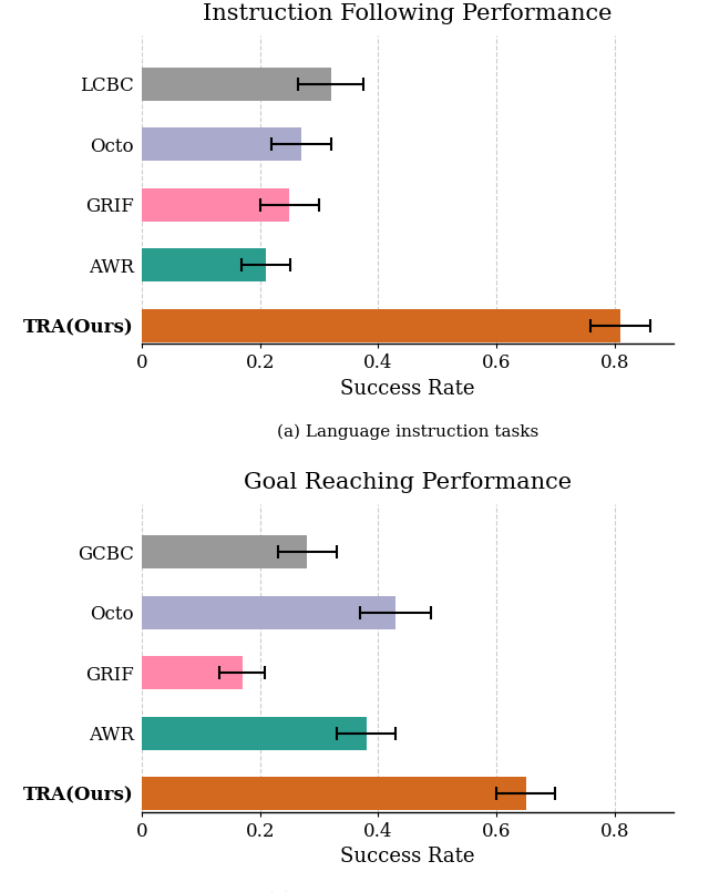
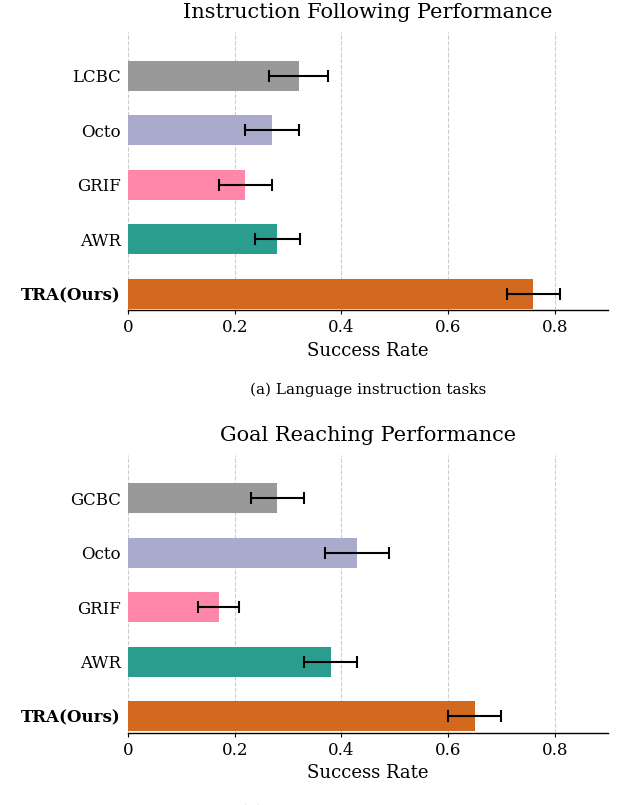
Instruction Following Performance/GRIF: 0.25 -> 0.22
Instruction Following Performance/AWR: 0.21 -> 0.28
Instruction Following Performance/TRA(Ours): 0.81 -> 0.76
